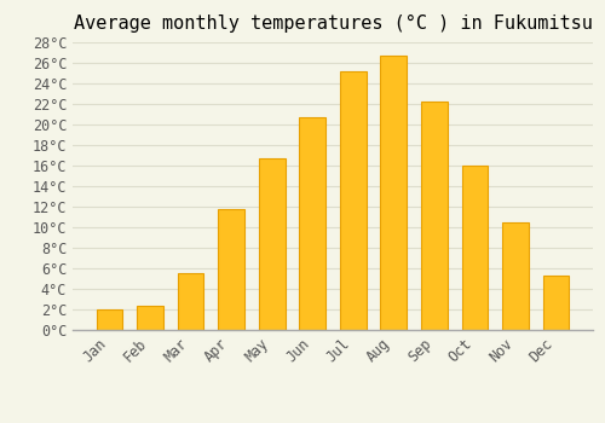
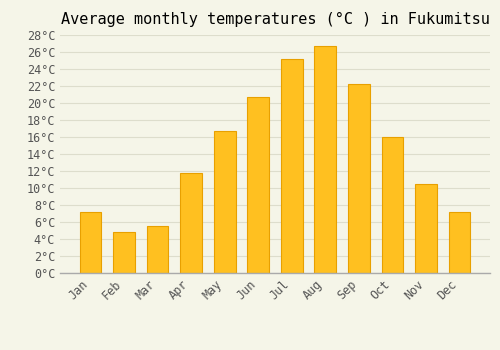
Jan: 2.0°C -> 7.2°C
Feb: 2.3°C -> 4.8°C
Dec: 5.3°C -> 7.2°C
